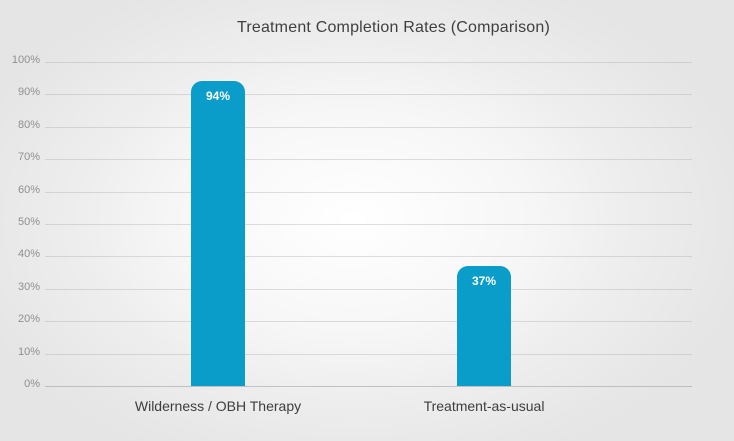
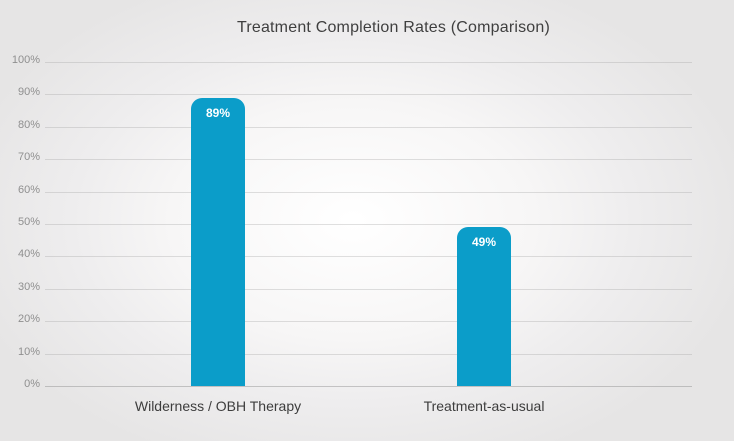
Wilderness / OBH Therapy: 94% -> 89%
Treatment-as-usual: 37% -> 49%
